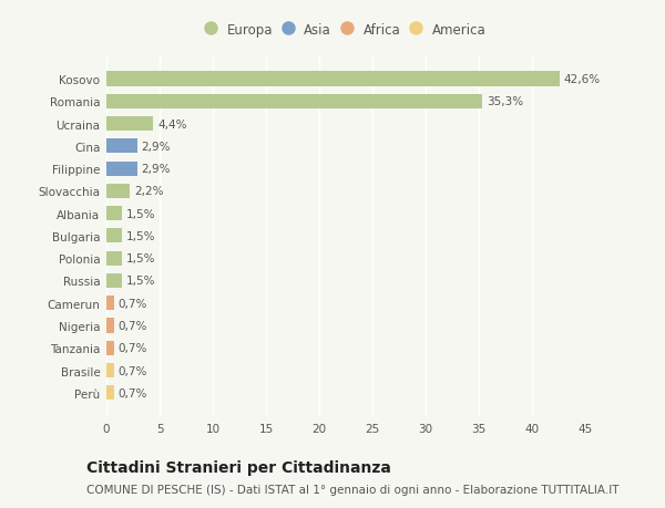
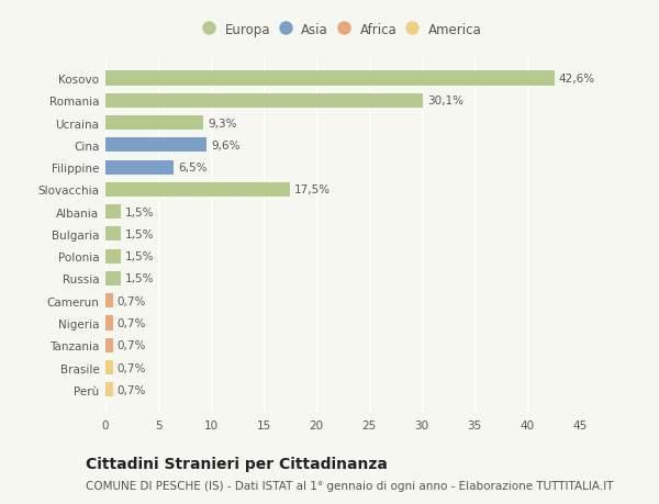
Romania: 35,3% -> 30,1%
Ucraina: 4,4% -> 9,3%
Cina: 2,9% -> 9,6%
Filippine: 2,9% -> 6,5%
Slovacchia: 2,2% -> 17,5%
